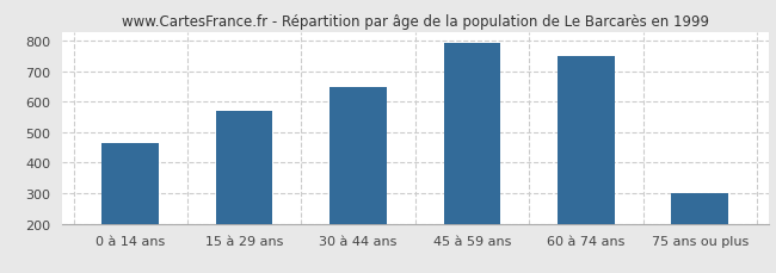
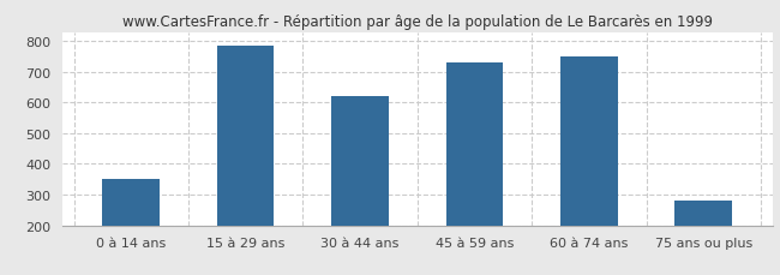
0 à 14 ans: 465 -> 350
15 à 29 ans: 570 -> 785
30 à 44 ans: 650 -> 620
45 à 59 ans: 795 -> 730
75 ans ou plus: 300 -> 280
